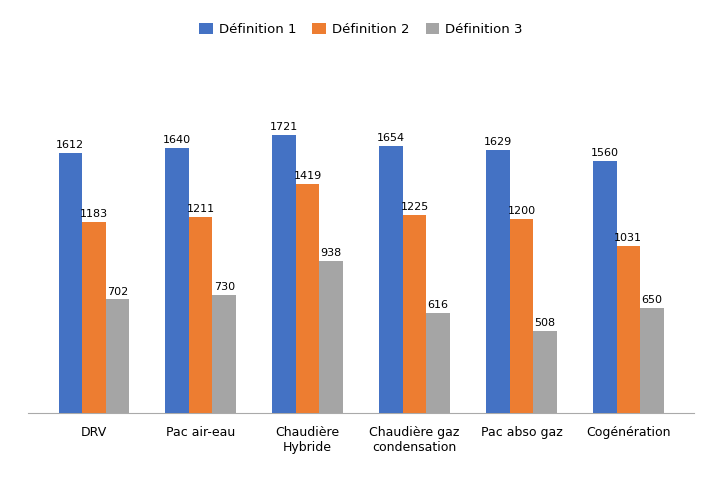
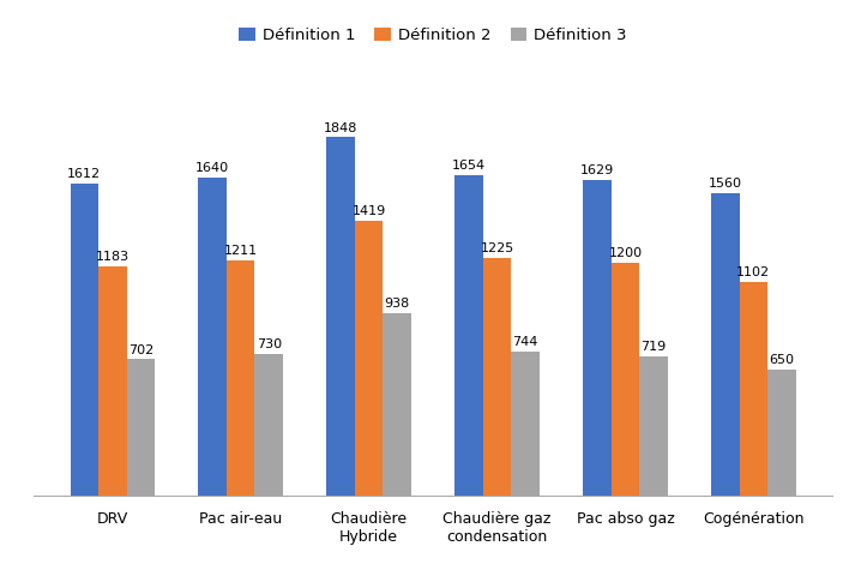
Définition 1/Chaudière Hybride: 1721 -> 1848
Définition 3/Chaudière gaz condensation: 616 -> 744
Définition 3/Pac abso gaz: 508 -> 719
Définition 2/Cogénération: 1031 -> 1102
